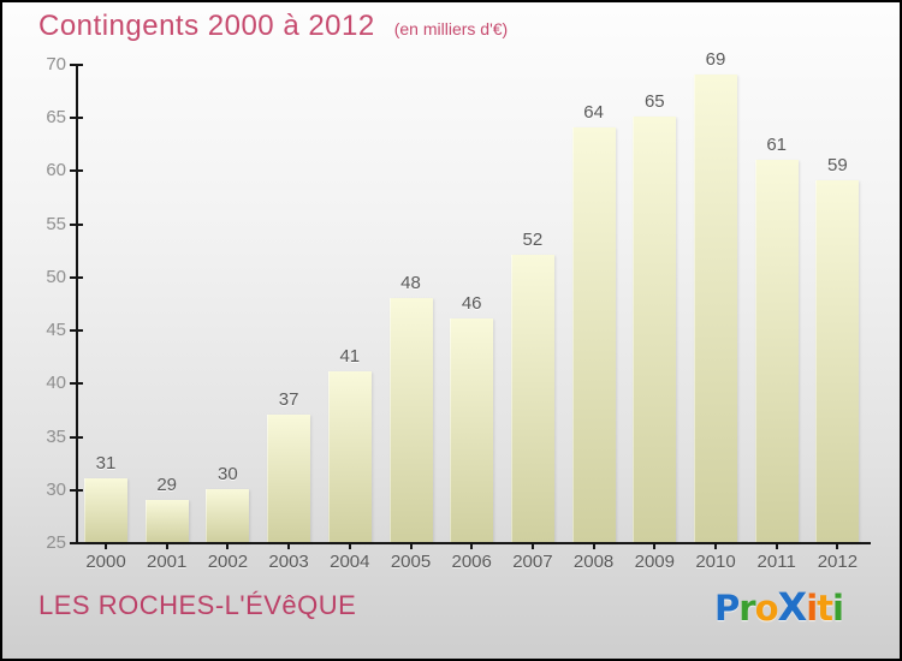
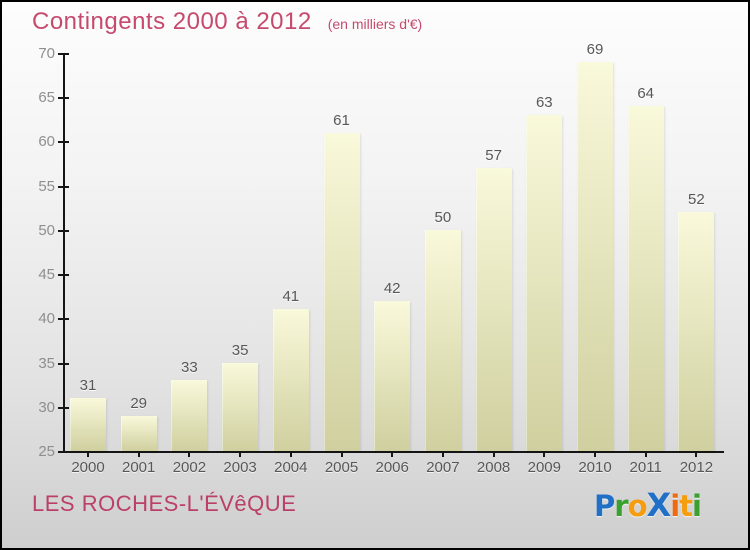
2002: 30 -> 33
2003: 37 -> 35
2005: 48 -> 61
2006: 46 -> 42
2007: 52 -> 50
2008: 64 -> 57
2009: 65 -> 63
2011: 61 -> 64
2012: 59 -> 52
